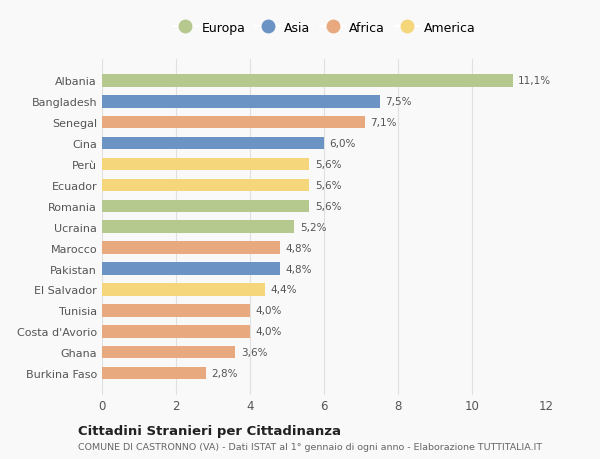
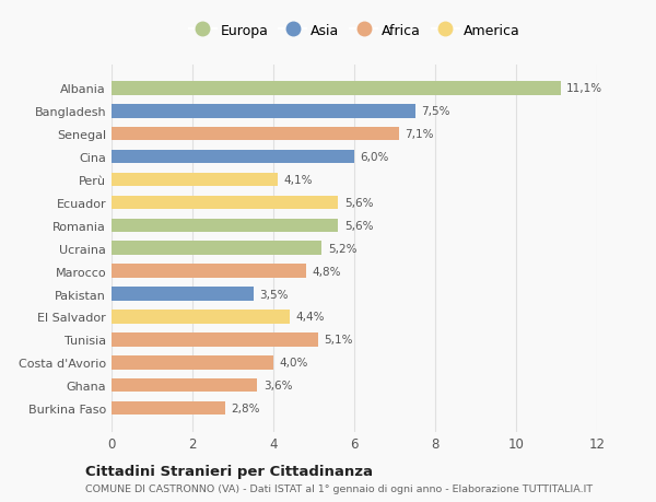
Perù: 5,6% -> 4,1%
Pakistan: 4,8% -> 3,5%
Tunisia: 4,0% -> 5,1%
